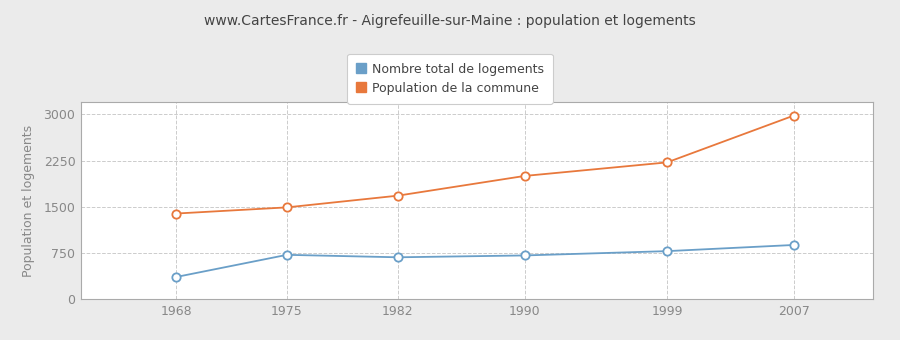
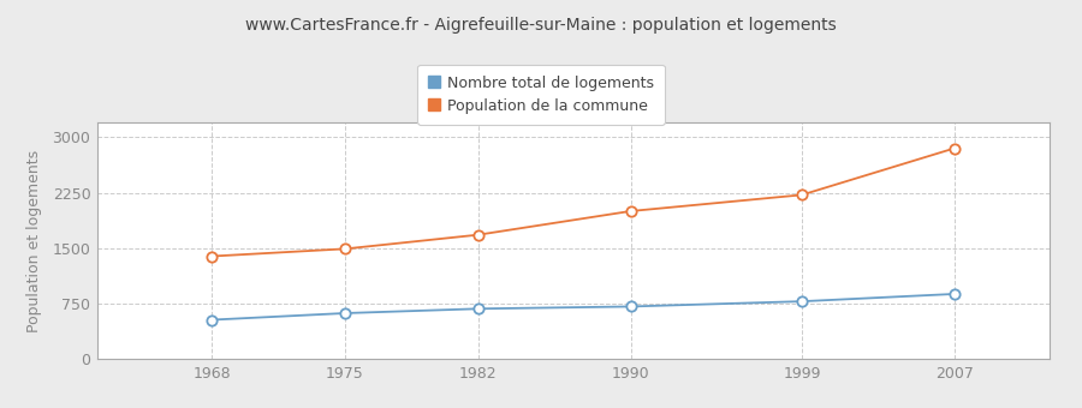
Nombre total de logements/1968: 360 -> 530
Nombre total de logements/1975: 720 -> 620
Population de la commune/2007: 2980 -> 2850
